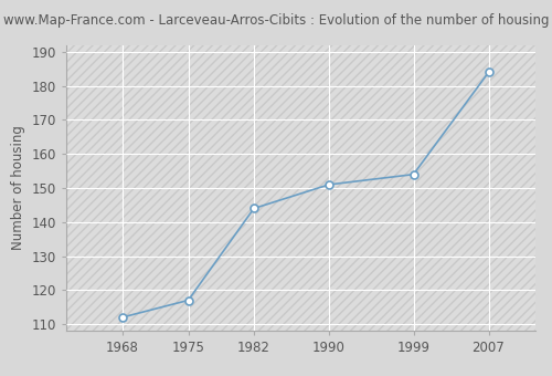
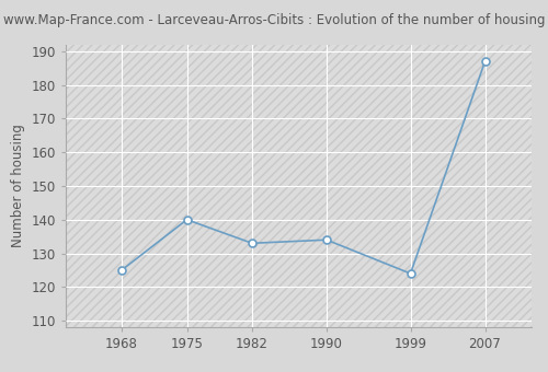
1968: 112 -> 125
1975: 117 -> 140
1982: 144 -> 133
1990: 151 -> 134
1999: 154 -> 124
2007: 184 -> 187
